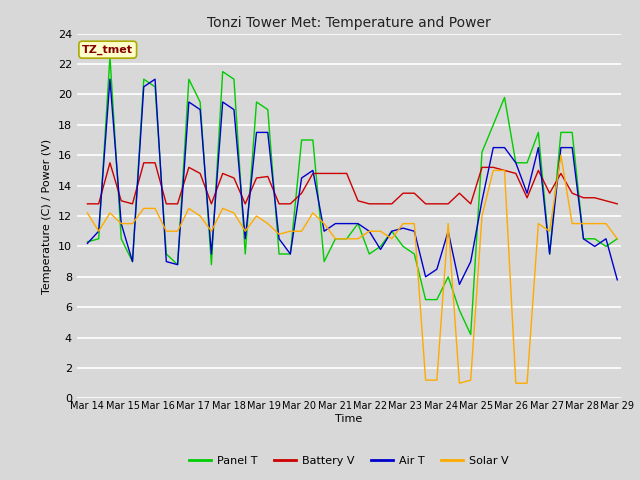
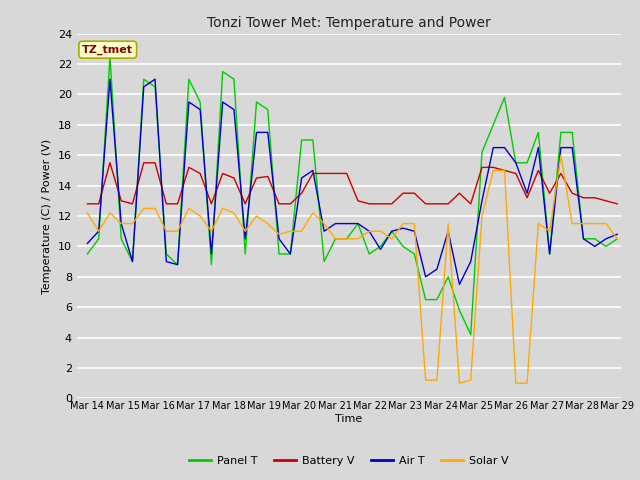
Panel T/Mar 14: 10.3 -> 9.5
Air T/Mar 29: 7.8 -> 10.8
